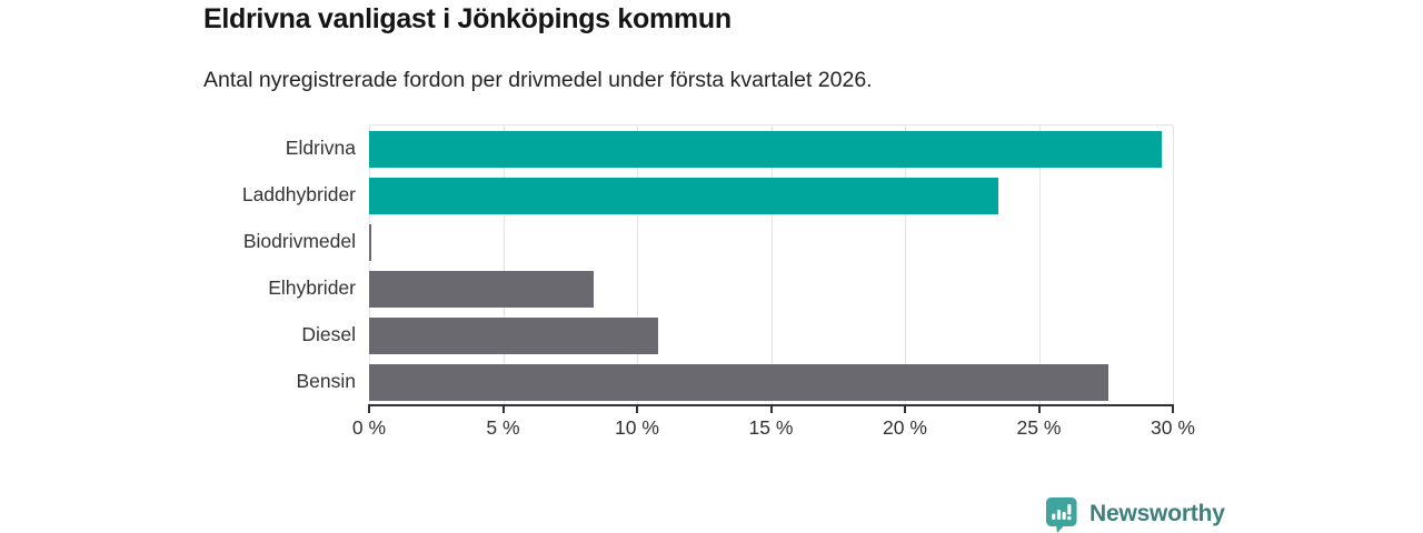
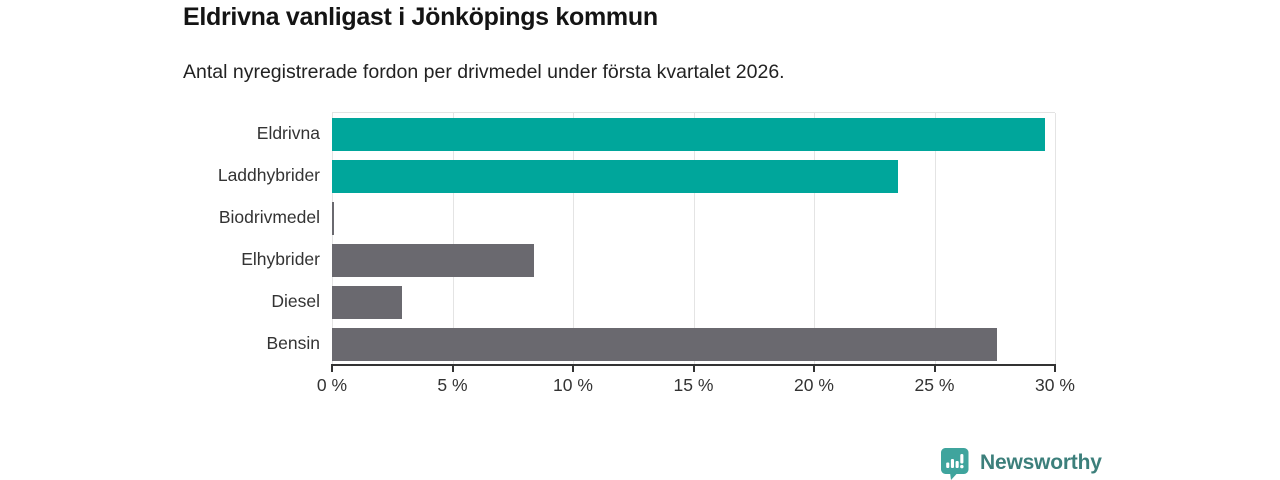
Diesel: 10.8% -> 2.9%
